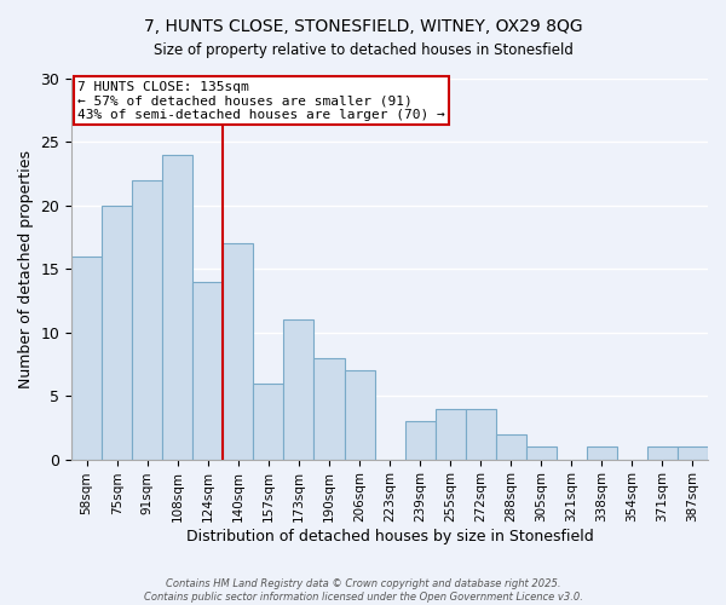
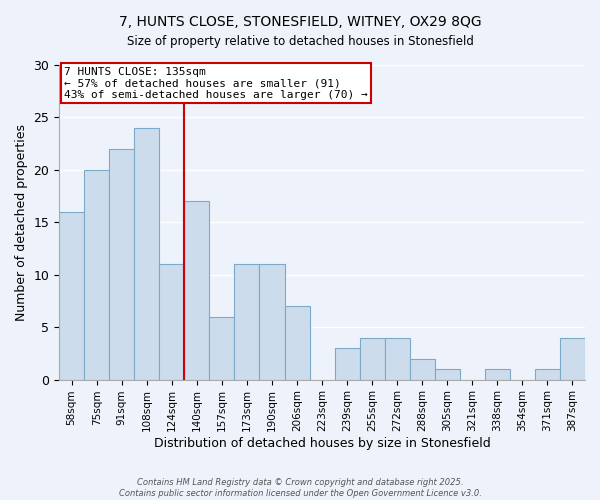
124sqm: 14 -> 11
190sqm: 8 -> 11
387sqm: 1 -> 4
